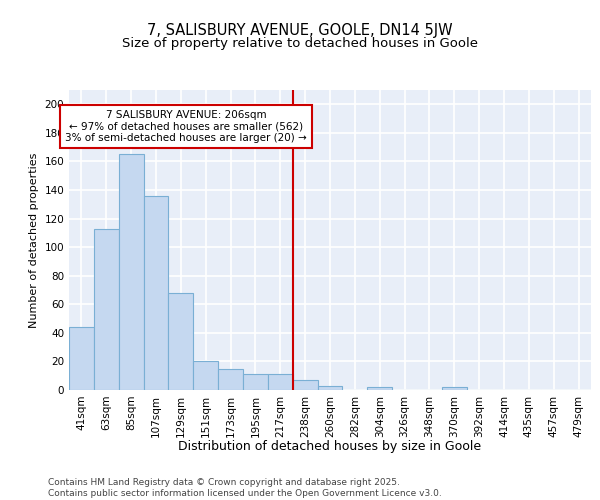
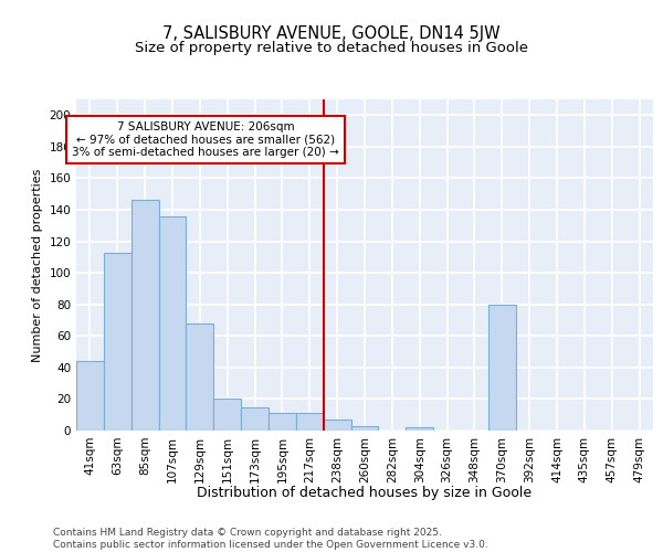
85sqm: 165 -> 146
370sqm: 2 -> 80
